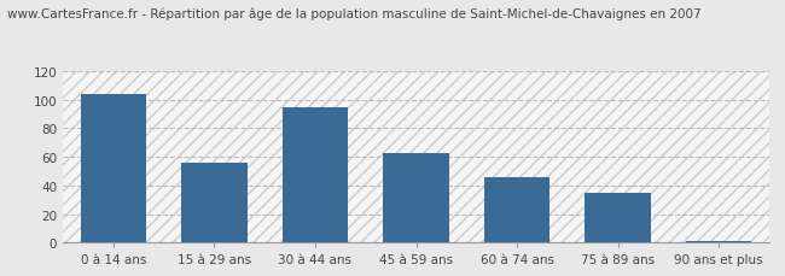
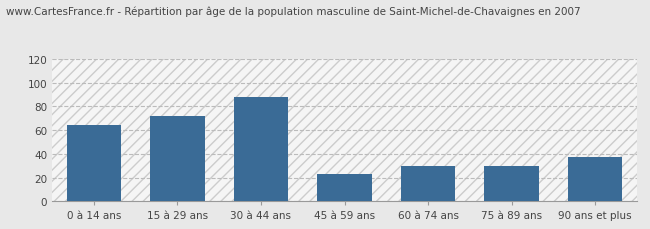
0 à 14 ans: 104 -> 64
15 à 29 ans: 56 -> 72
30 à 44 ans: 95 -> 88
45 à 59 ans: 63 -> 23
60 à 74 ans: 46 -> 30
75 à 89 ans: 35 -> 30
90 ans et plus: 1 -> 37
